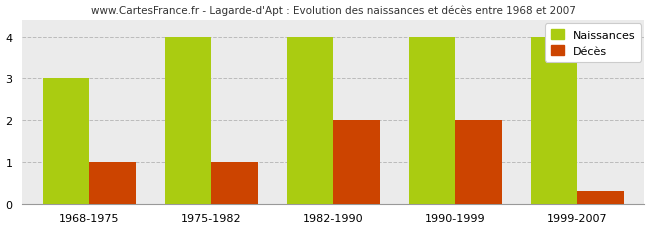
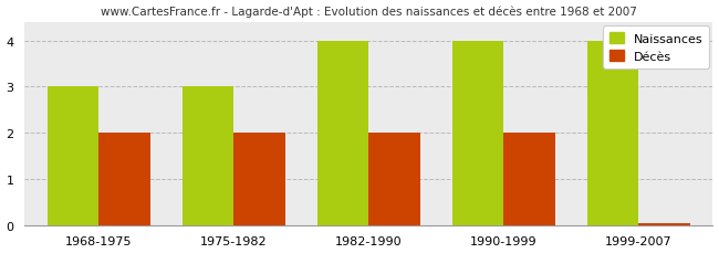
Décès/1968-1975: 1.00 -> 2.00
Naissances/1975-1982: 4 -> 3
Décès/1975-1982: 1.00 -> 2.00
Décès/1999-2007: 0.30 -> 0.05
